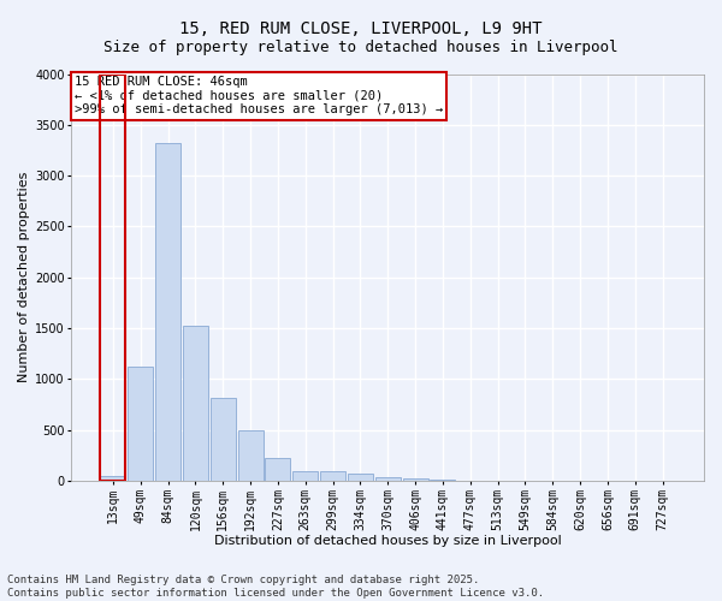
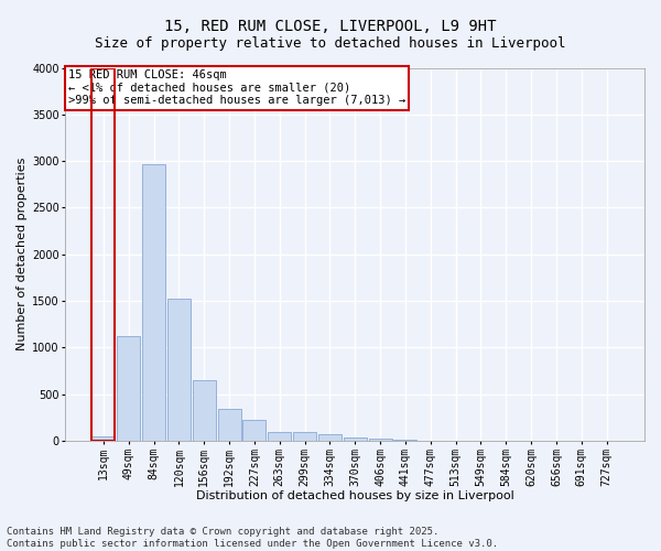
84sqm: 3320 -> 2970
156sqm: 820 -> 650
192sqm: 500 -> 340
